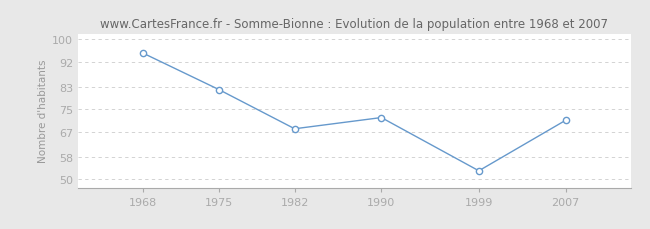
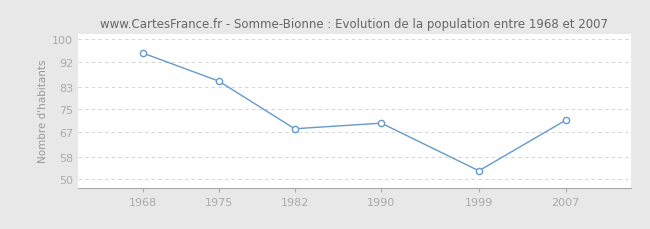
1975: 82 -> 85
1990: 72 -> 70
